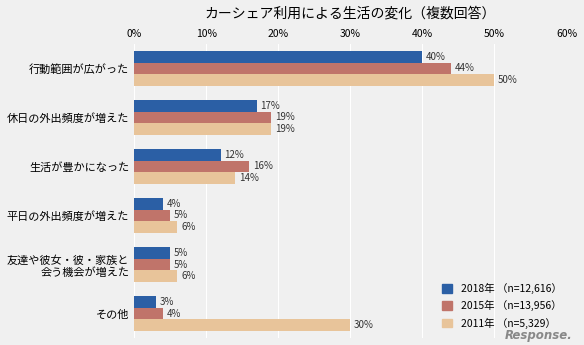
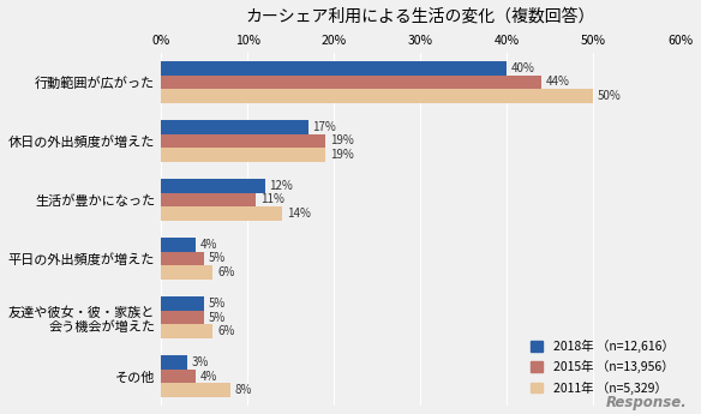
2015年 （n=13,956）/生活が豊かになった: 16% -> 11%
2011年 （n=5,329）/その他: 30% -> 8%
